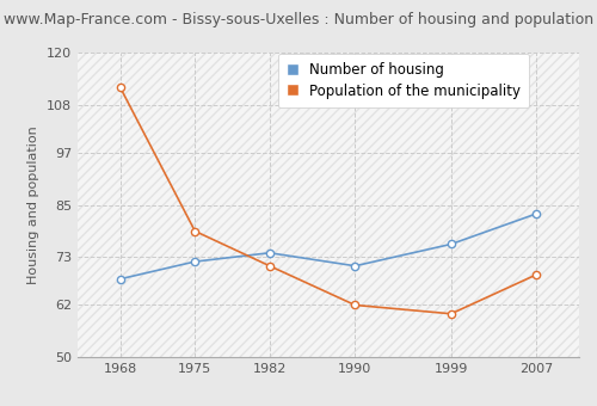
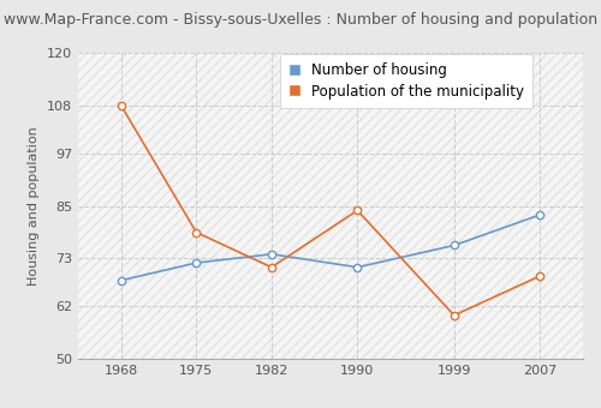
Population of the municipality/1968: 112 -> 108
Population of the municipality/1990: 62 -> 84
